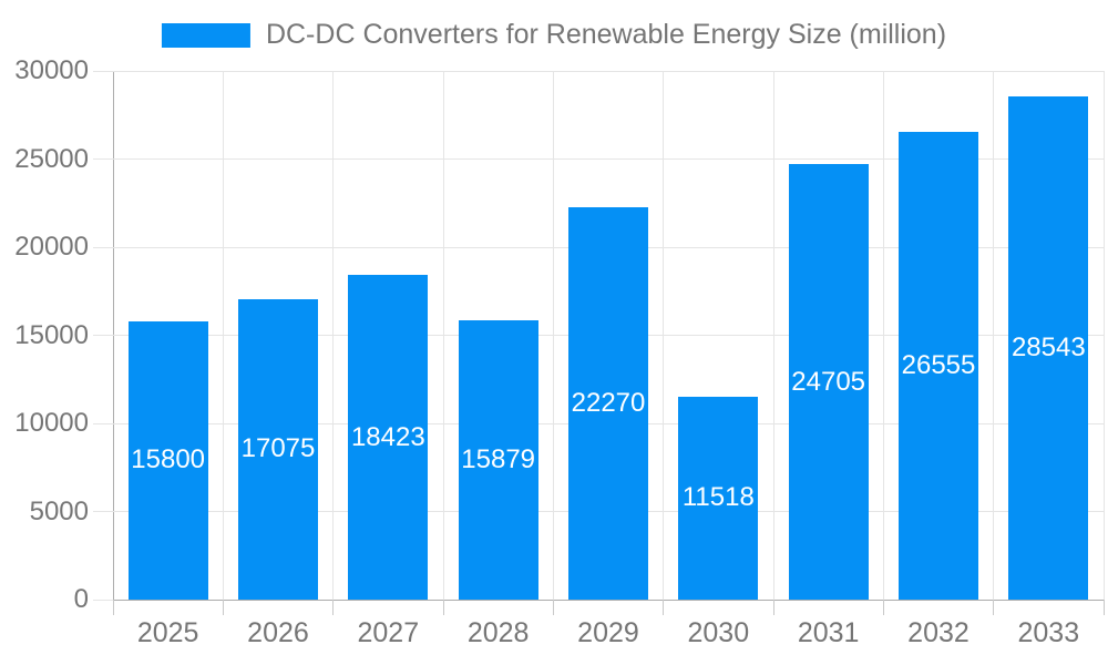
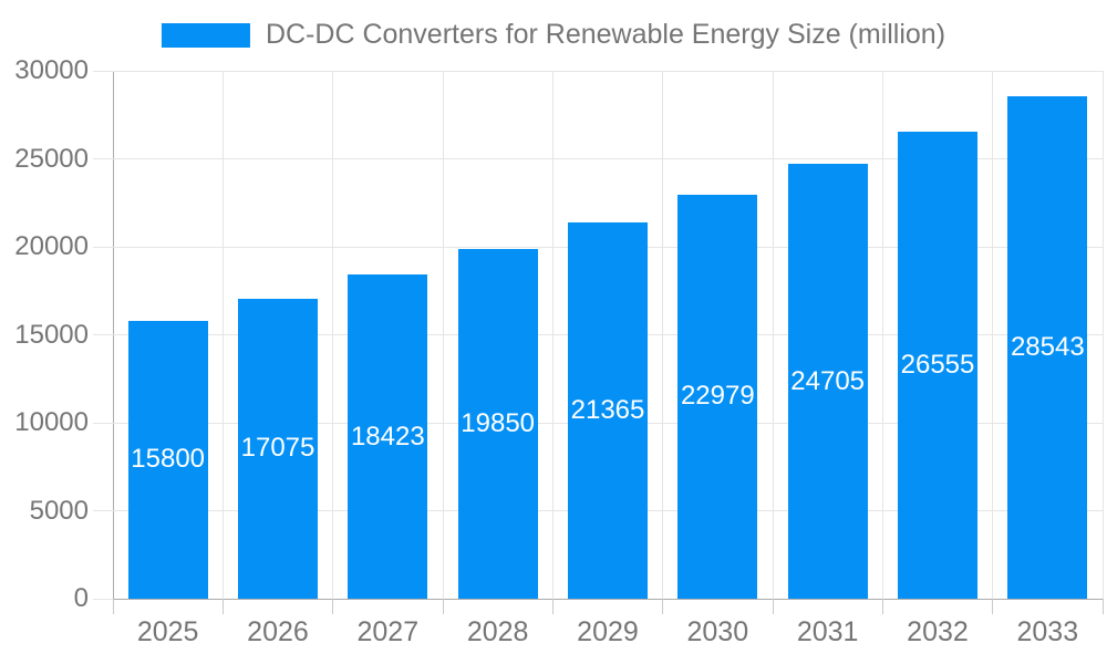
2028: 15879 -> 19850
2029: 22270 -> 21365
2030: 11518 -> 22979
